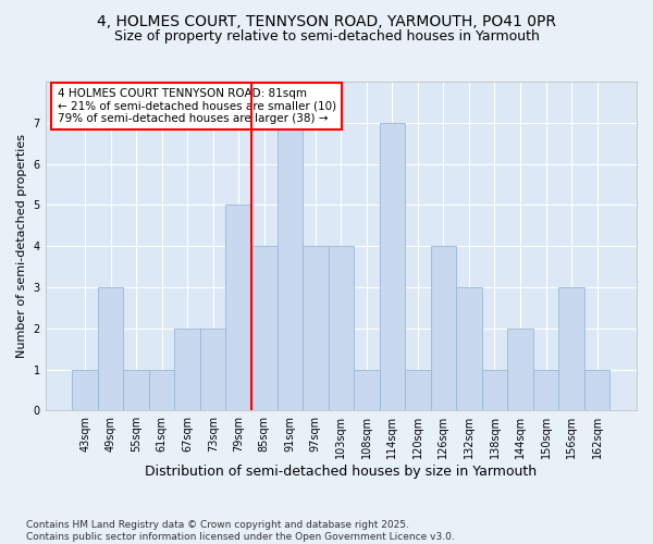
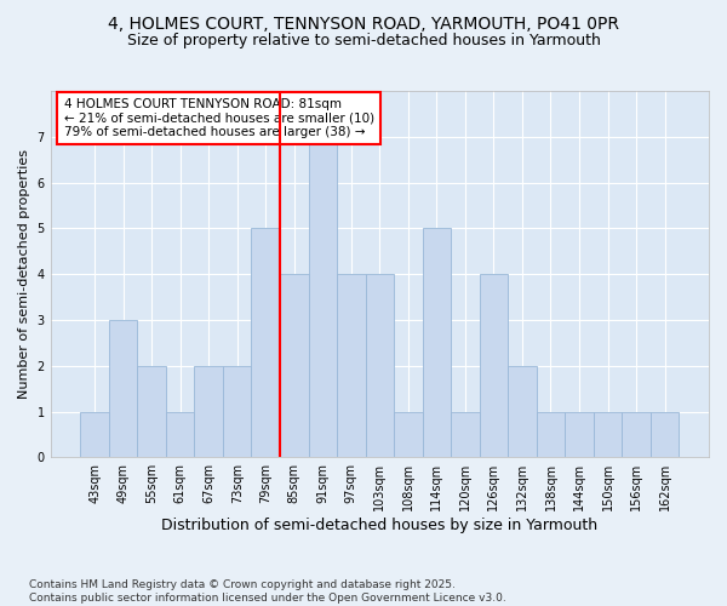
55sqm: 1 -> 2
114sqm: 7 -> 5
132sqm: 3 -> 2
144sqm: 2 -> 1
156sqm: 3 -> 1
